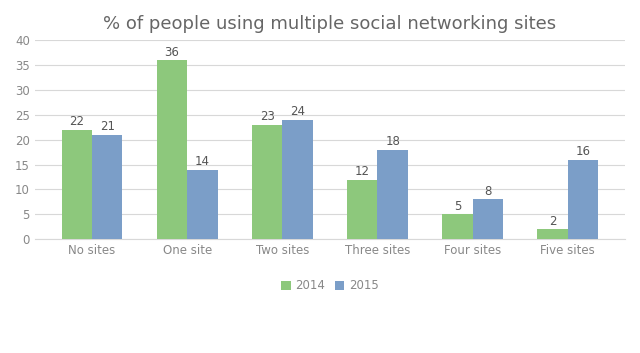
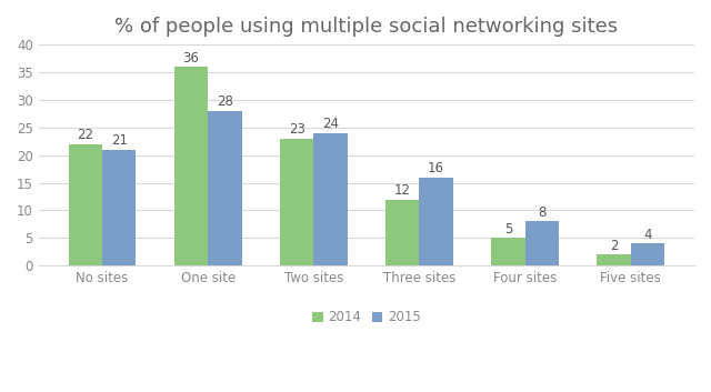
2015/One site: 14 -> 28
2015/Three sites: 18 -> 16
2015/Five sites: 16 -> 4
